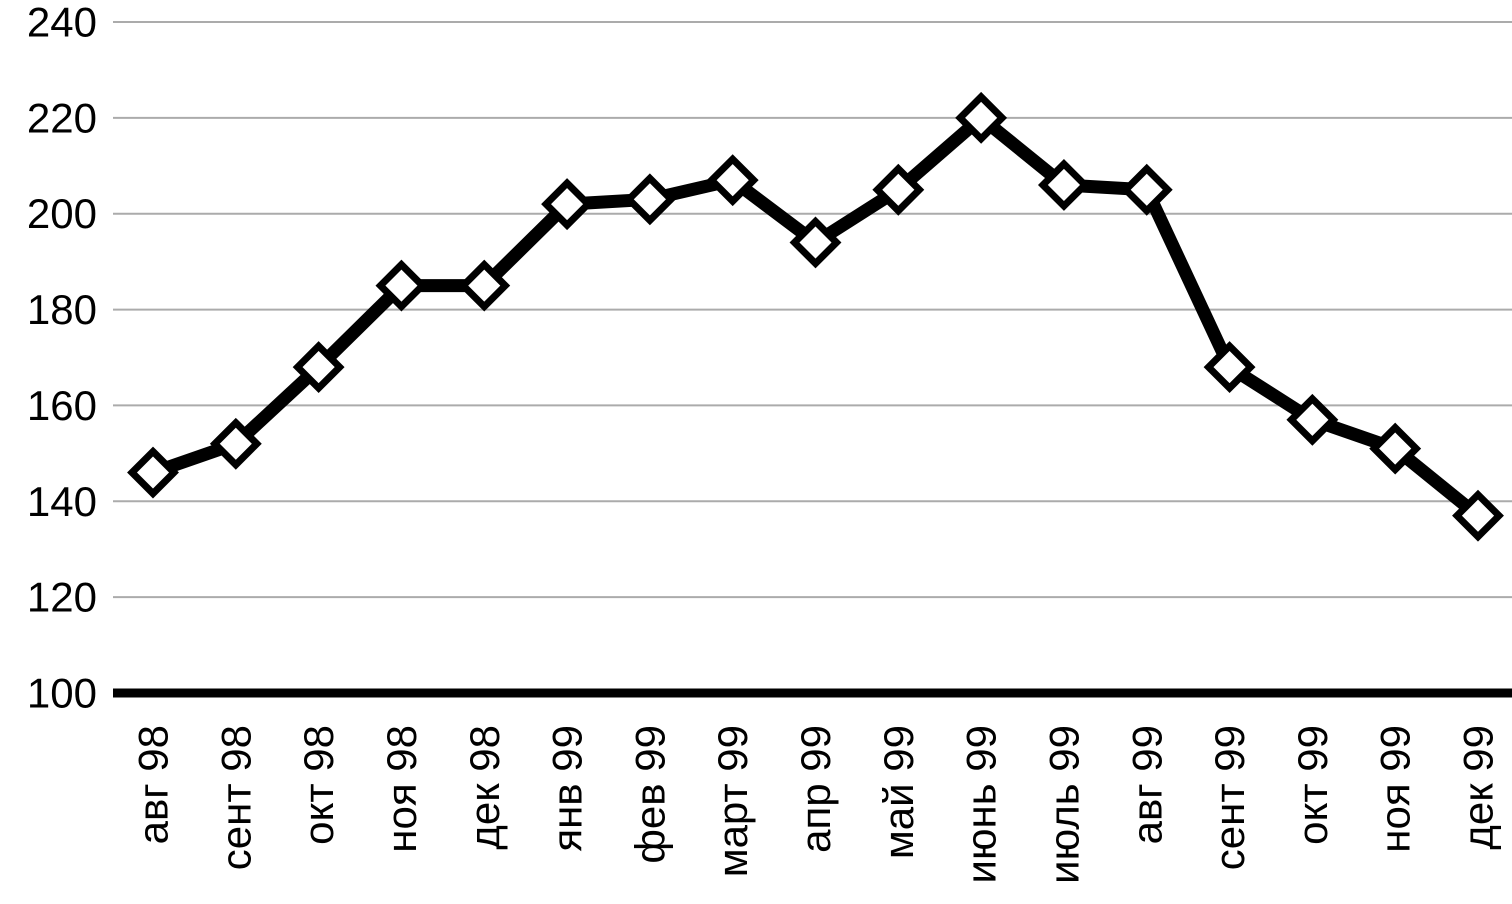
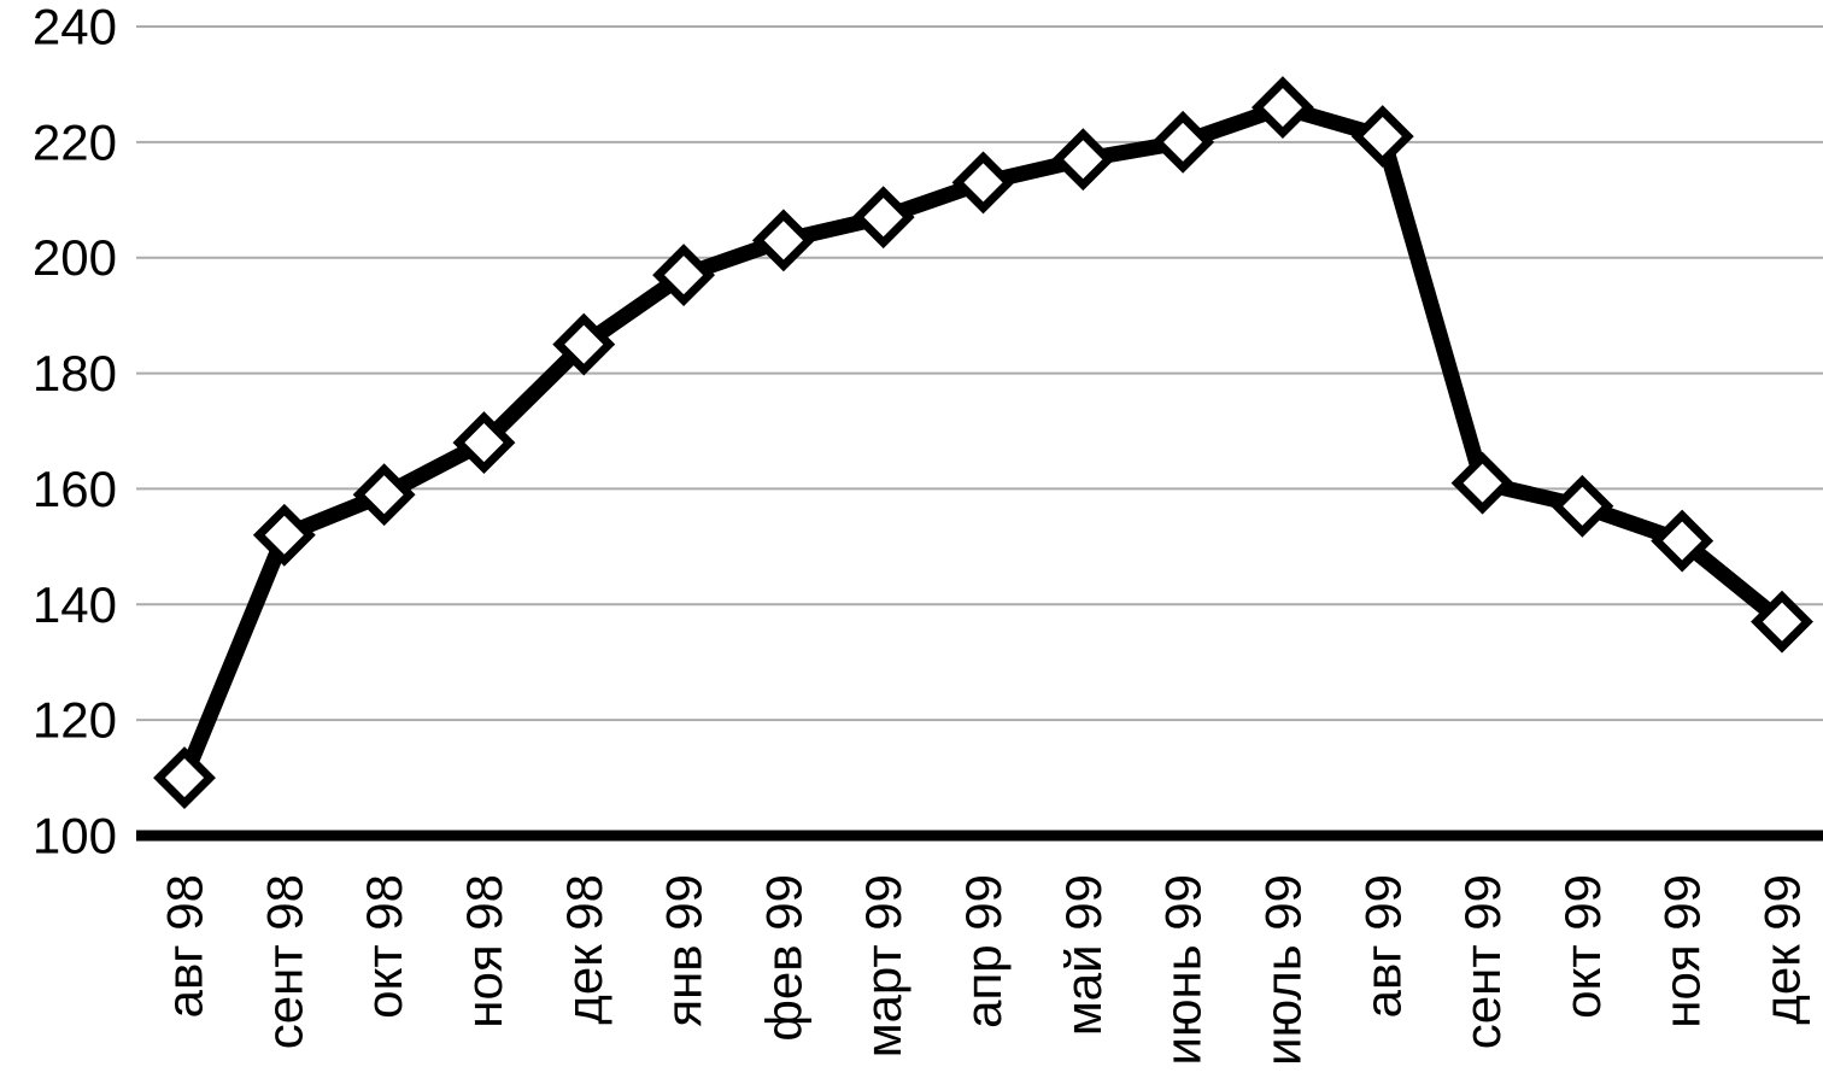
авг 98: 146 -> 110
окт 98: 168 -> 159
ноя 98: 185 -> 168
янв 99: 202 -> 197
апр 99: 194 -> 213
май 99: 205 -> 217
июль 99: 206 -> 226
авг 99: 205 -> 221
сент 99: 168 -> 161
